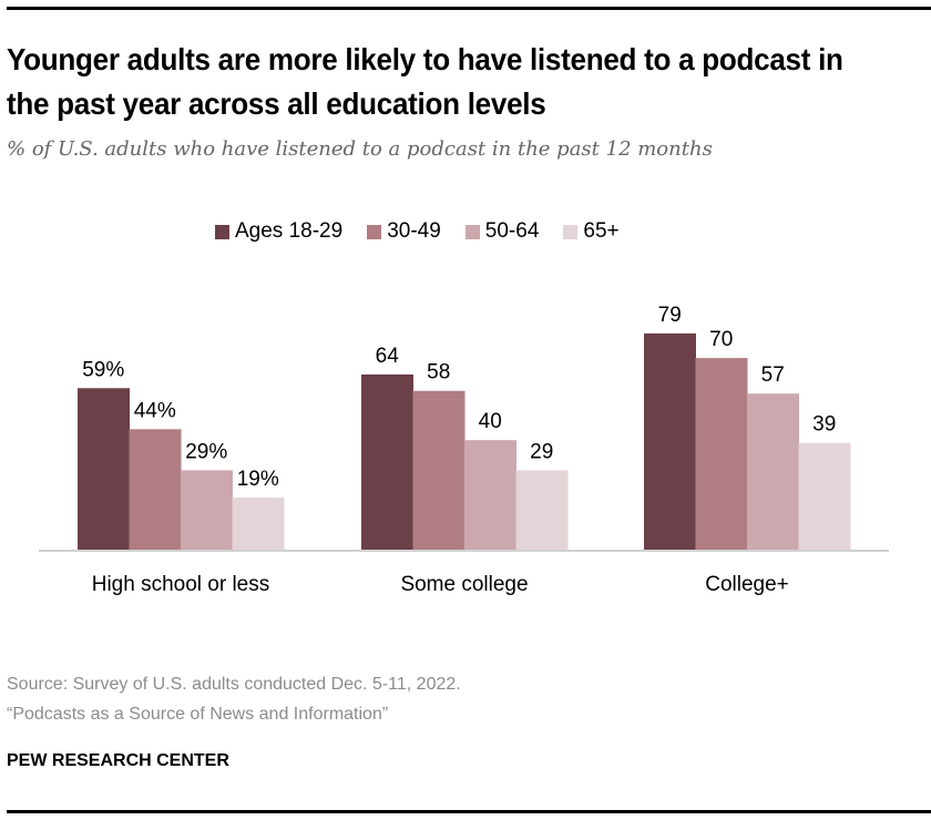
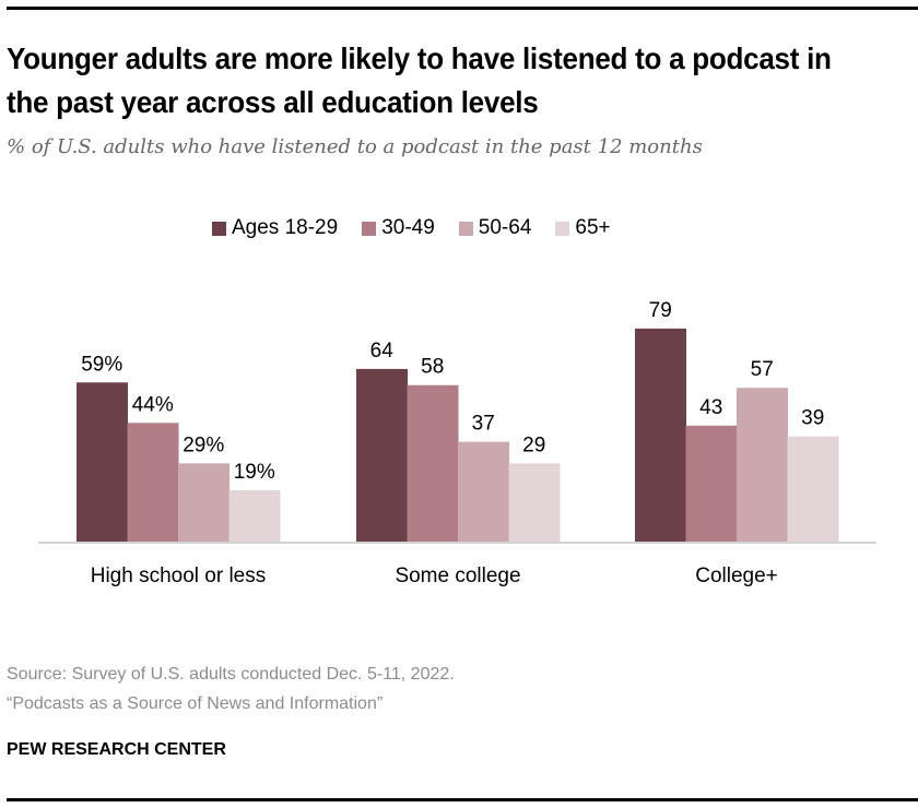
50-64/Some college: 40 -> 37
30-49/College+: 70 -> 43
